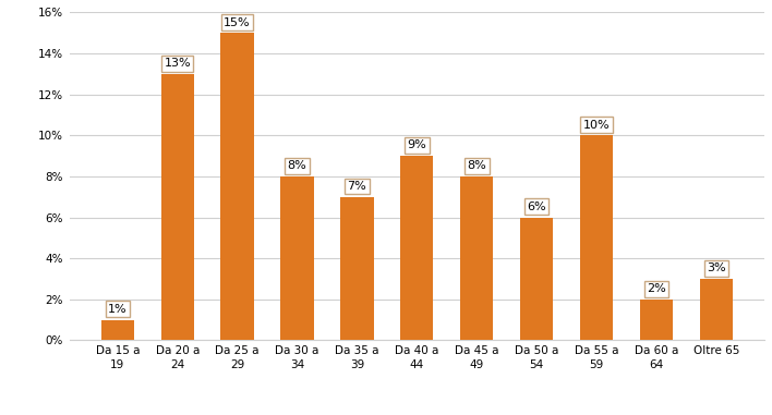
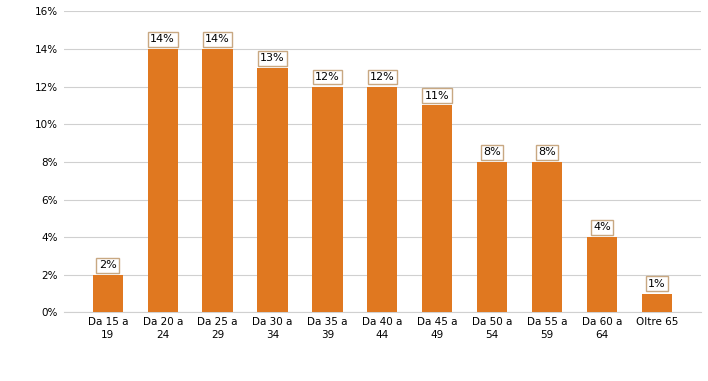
Da 15 a 19: 1% -> 2%
Da 20 a 24: 13% -> 14%
Da 25 a 29: 15% -> 14%
Da 30 a 34: 8% -> 13%
Da 35 a 39: 7% -> 12%
Da 40 a 44: 9% -> 12%
Da 45 a 49: 8% -> 11%
Da 50 a 54: 6% -> 8%
Da 55 a 59: 10% -> 8%
Da 60 a 64: 2% -> 4%
Oltre 65: 3% -> 1%
